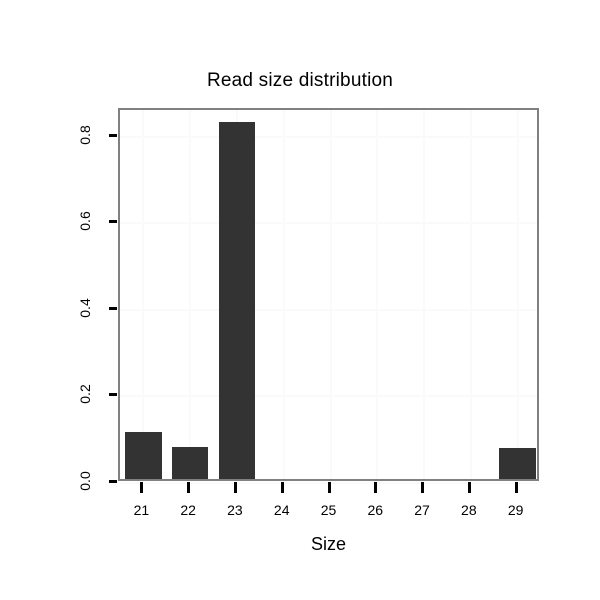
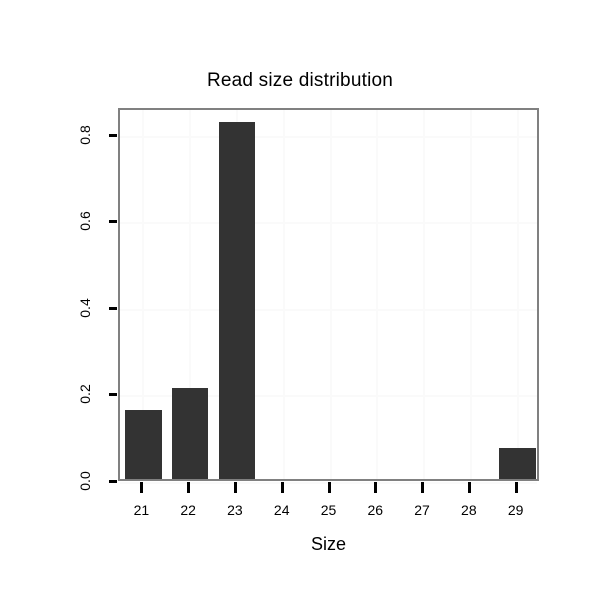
21: 0.11 -> 0.16
22: 0.07 -> 0.21
